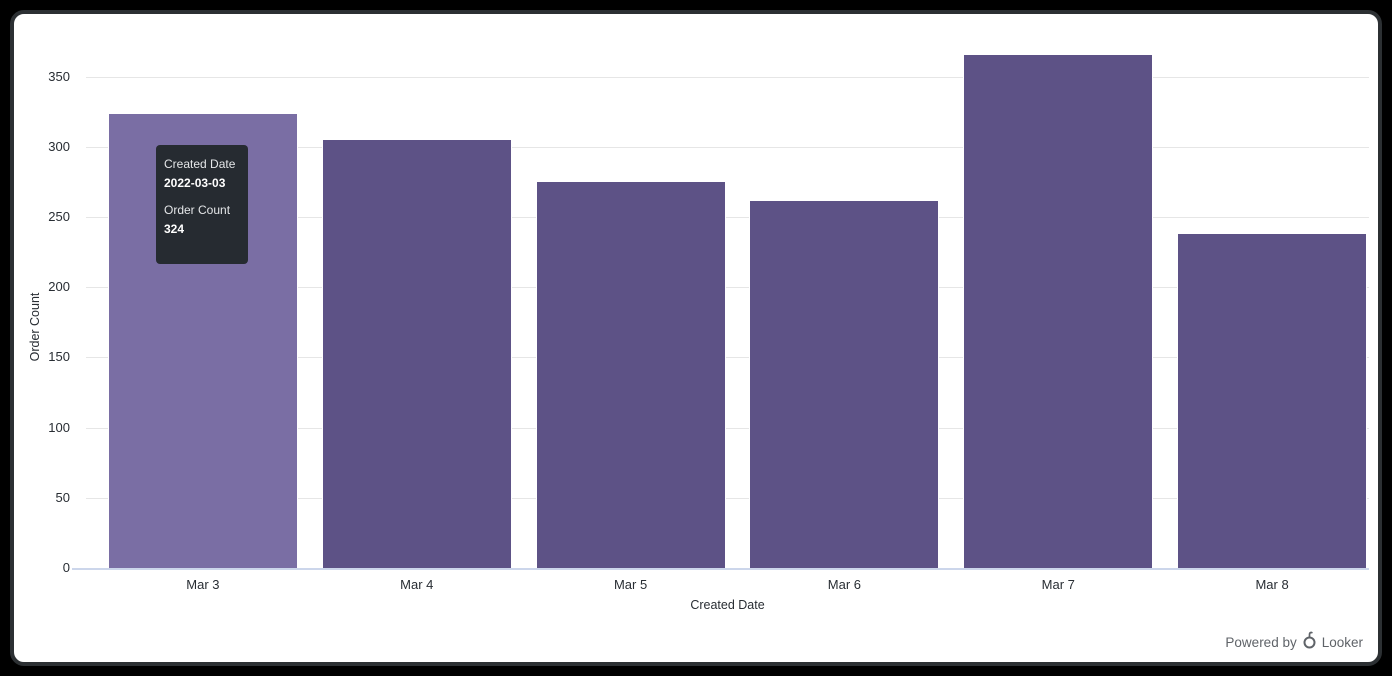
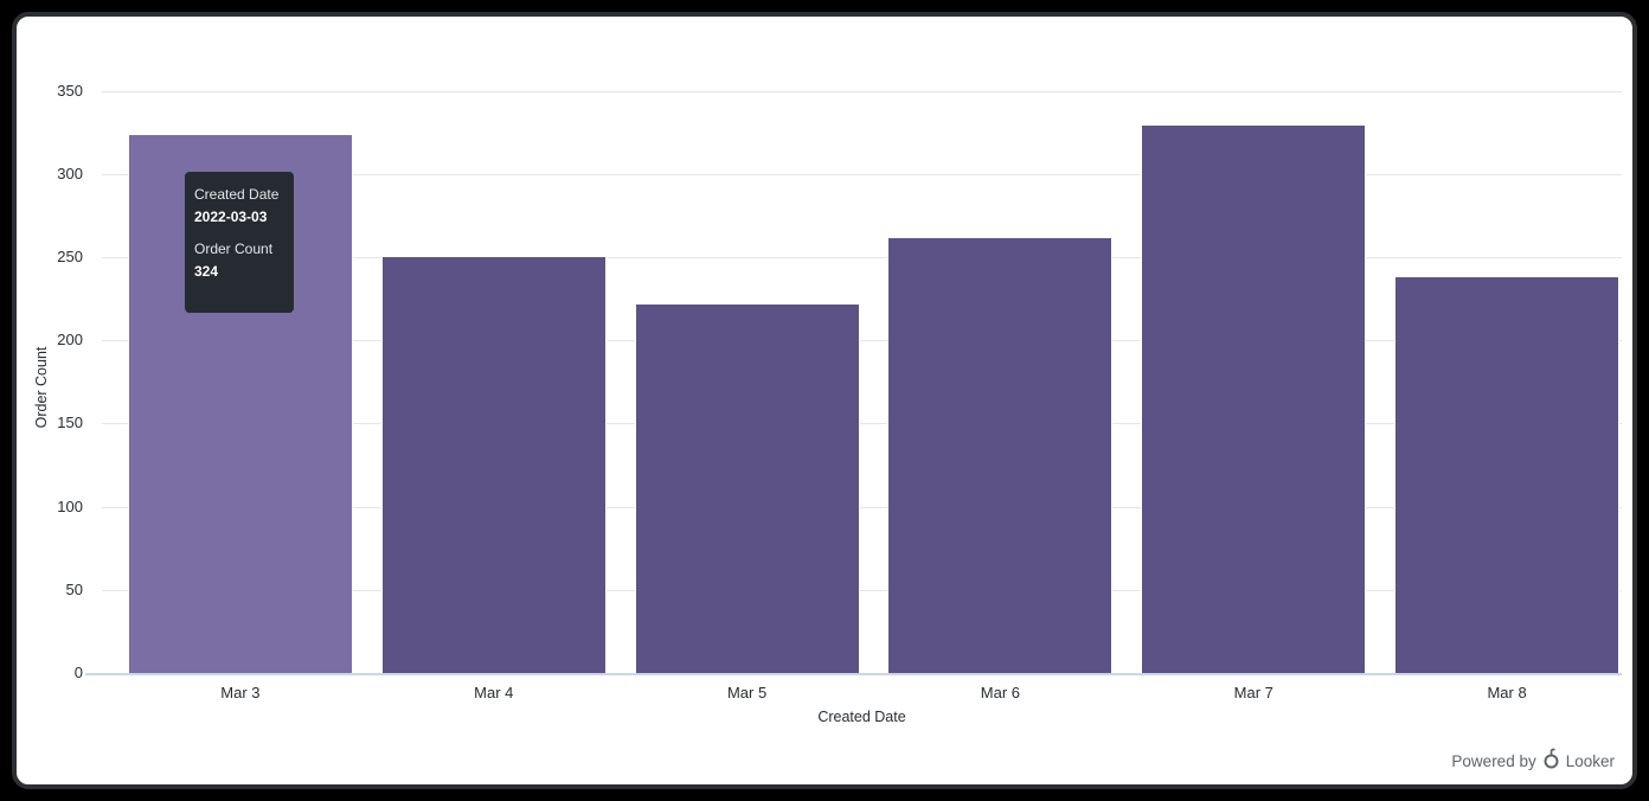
Mar 4: 306 -> 251
Mar 5: 276 -> 222
Mar 7: 366 -> 330
